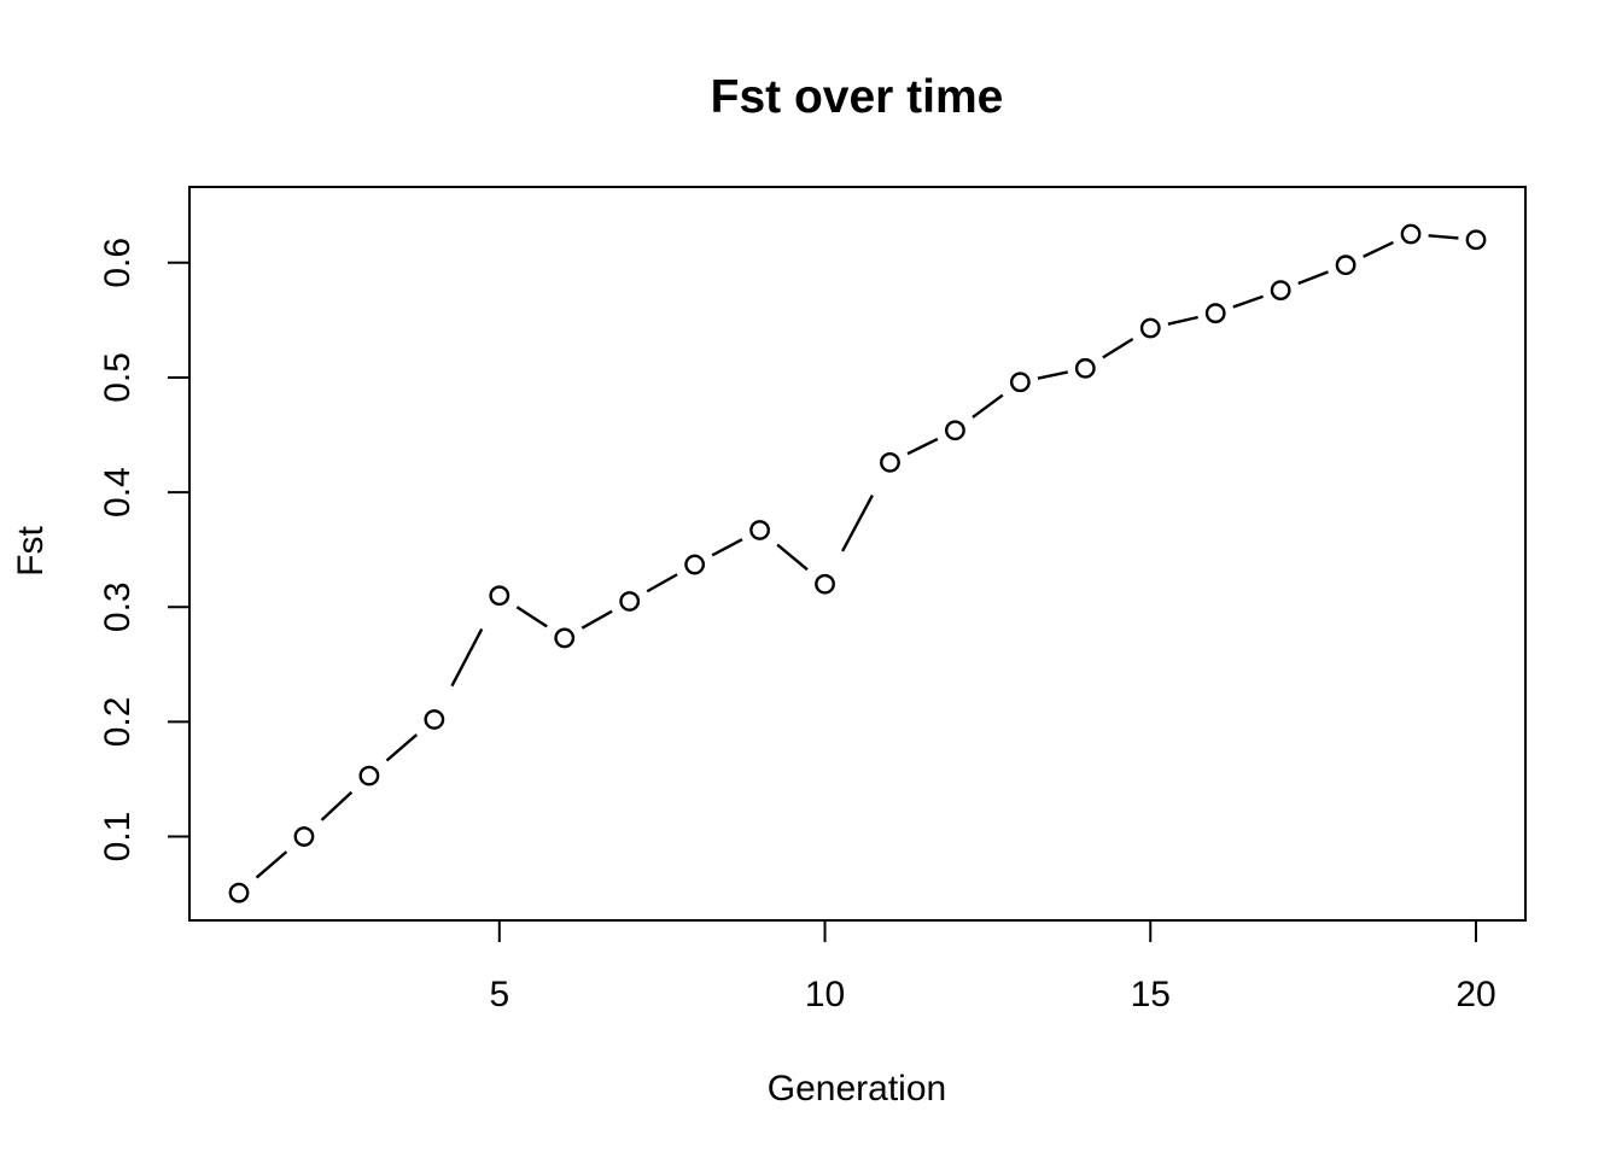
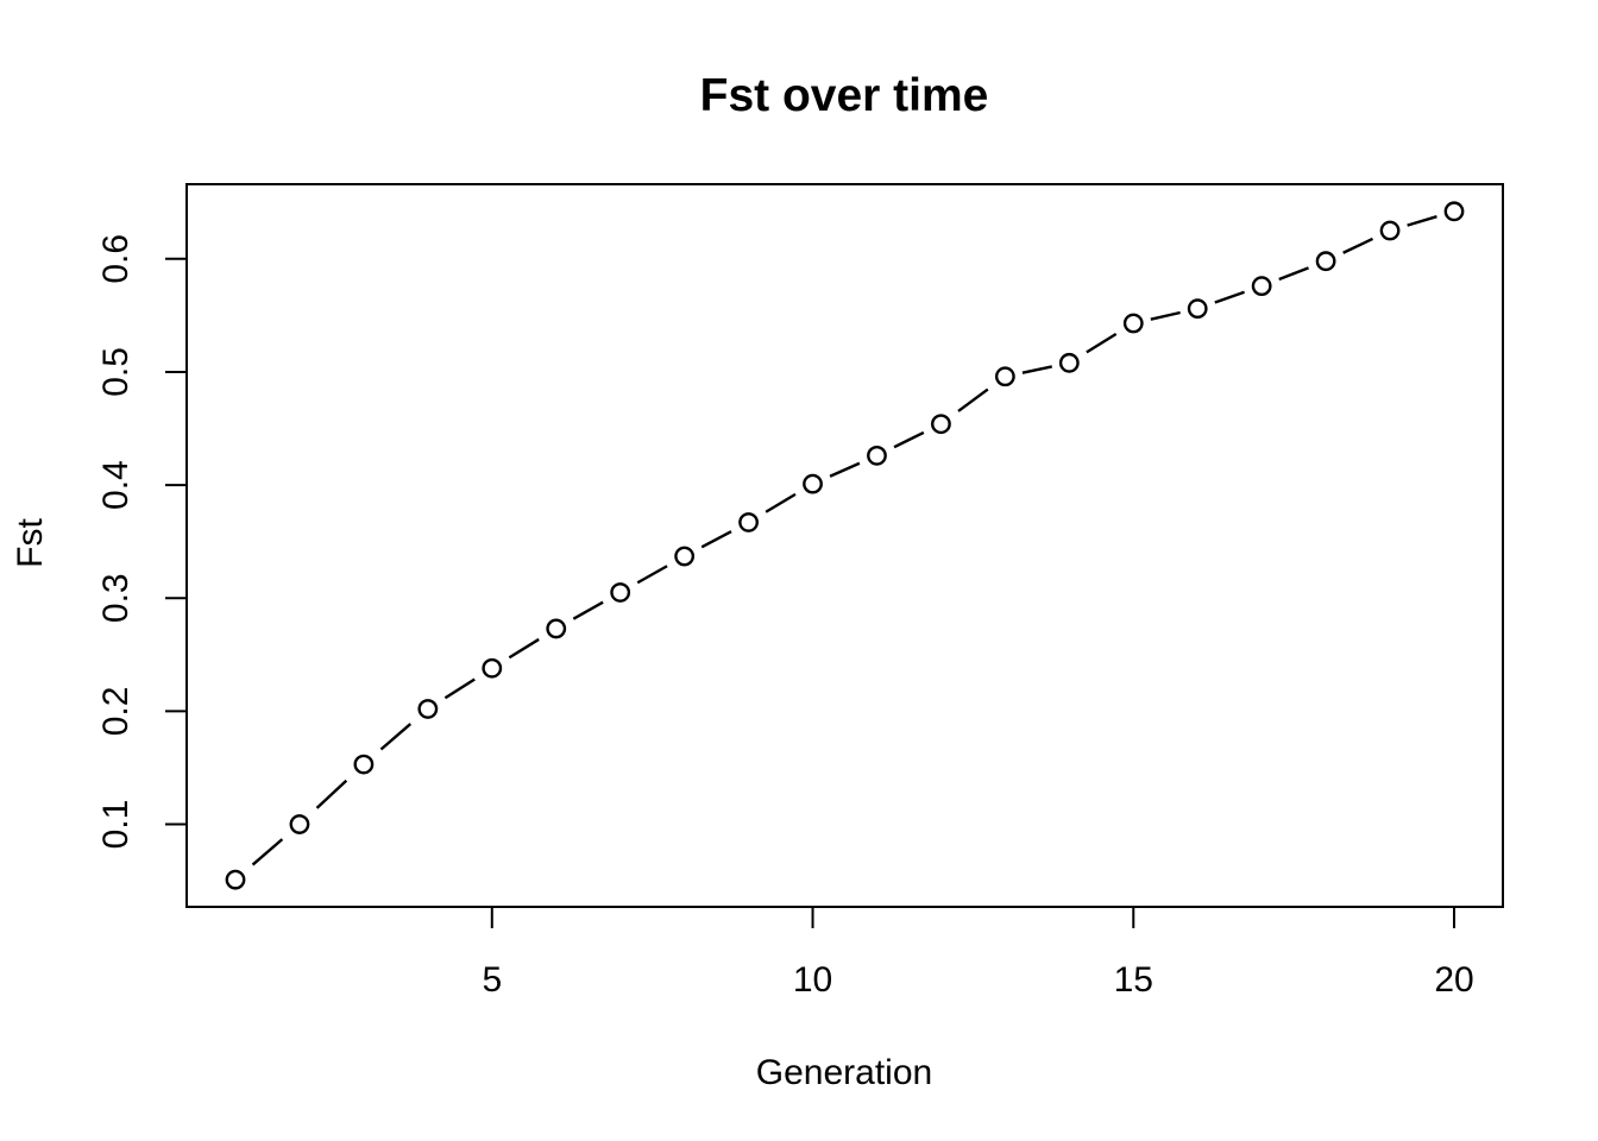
5: 0.31 -> 0.24
10: 0.32 -> 0.40
20: 0.62 -> 0.64
